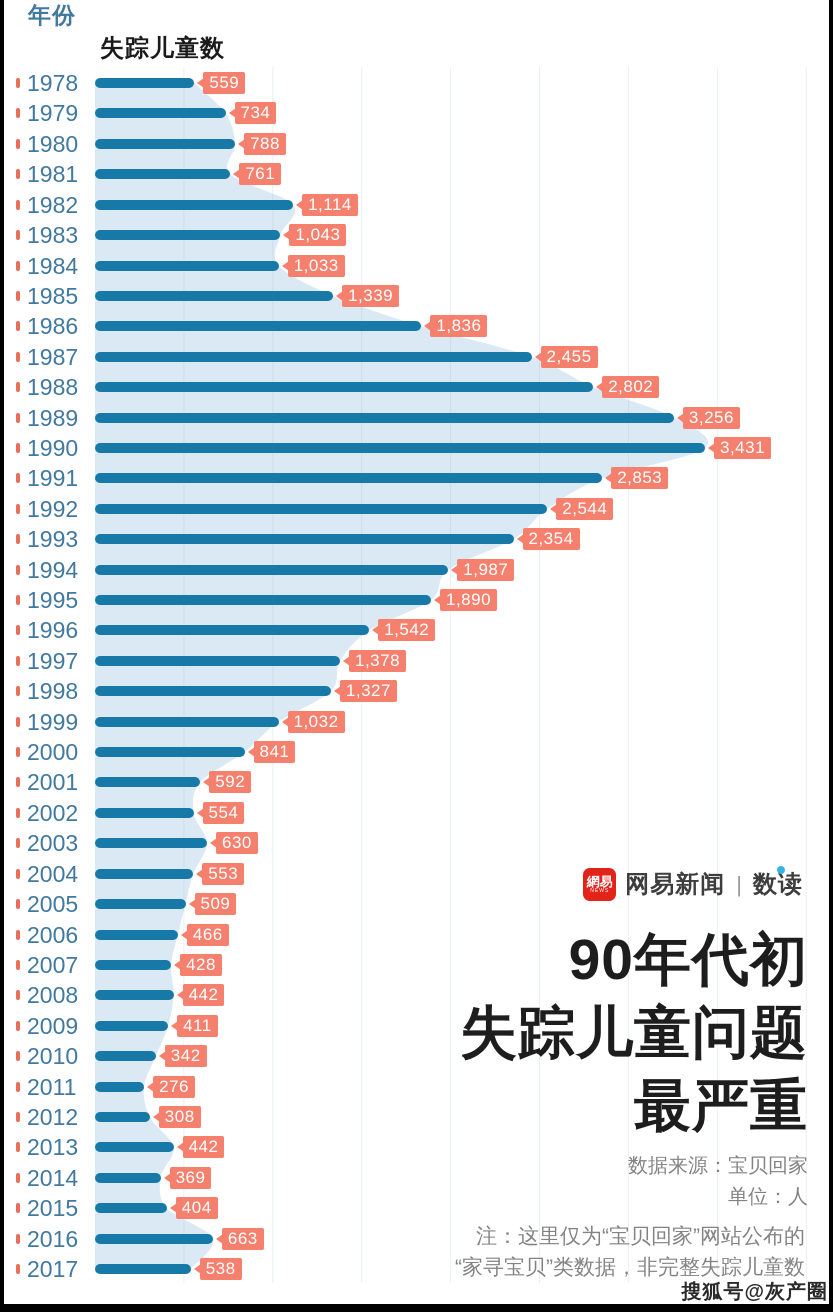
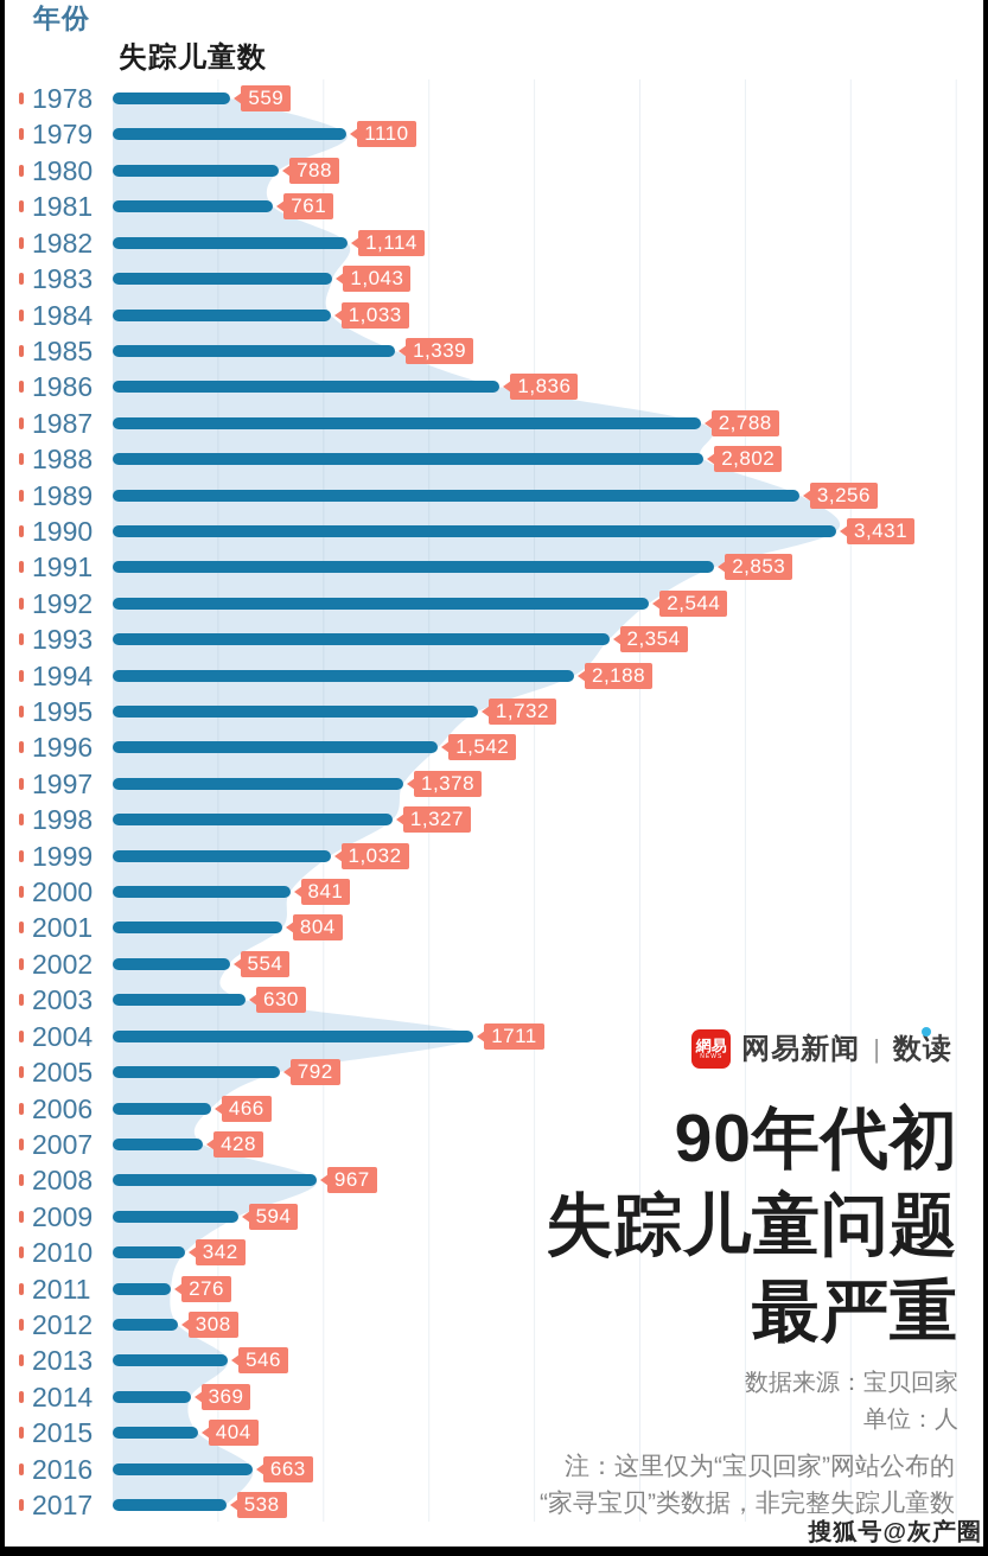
1979: 734 -> 1110
1987: 2,455 -> 2,788
1994: 1,987 -> 2,188
1995: 1,890 -> 1,732
2001: 592 -> 804
2004: 553 -> 1711
2005: 509 -> 792
2008: 442 -> 967
2009: 411 -> 594
2013: 442 -> 546
